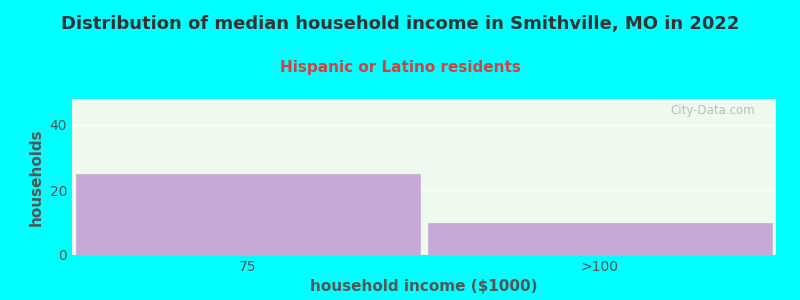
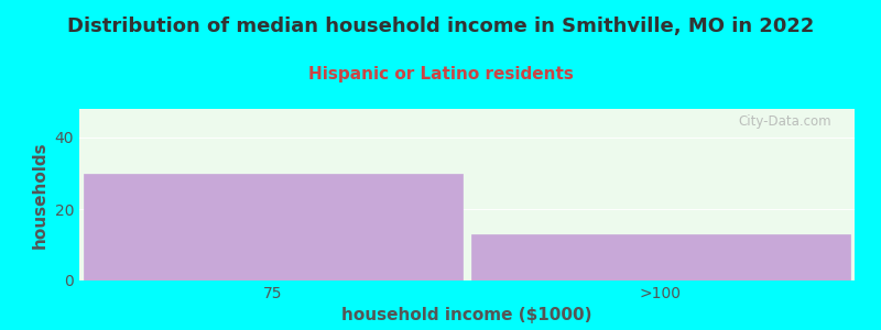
75: 25 -> 30
>100: 10 -> 13
